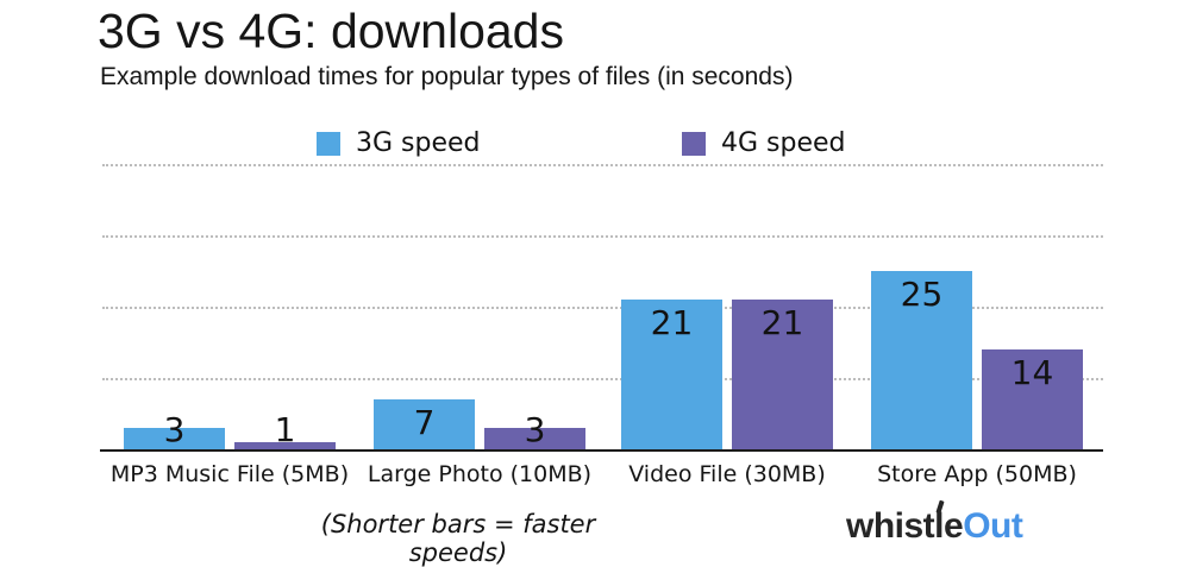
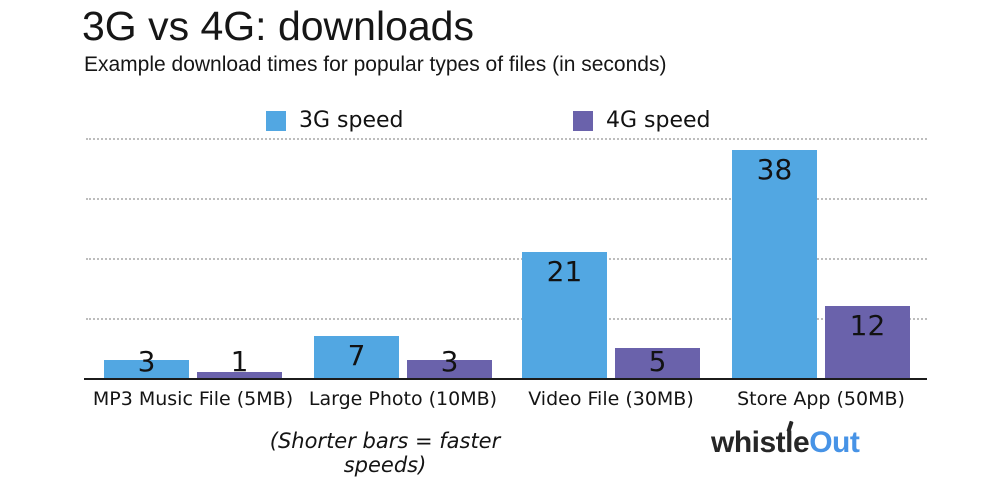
4G speed/Video File (30MB): 21 -> 5
3G speed/Store App (50MB): 25 -> 38
4G speed/Store App (50MB): 14 -> 12
